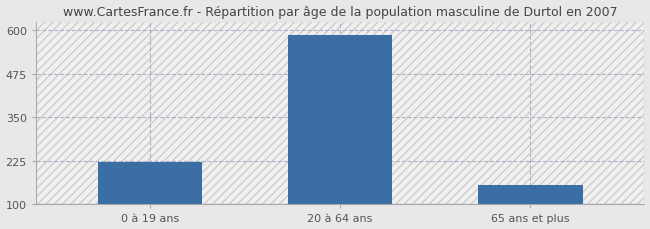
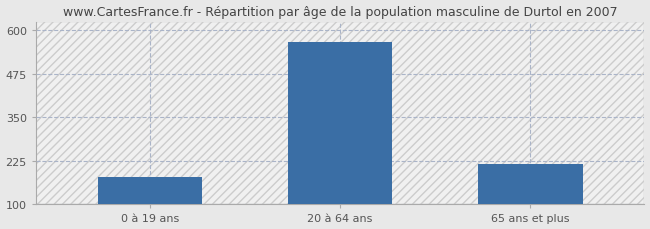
0 à 19 ans: 222 -> 180
20 à 64 ans: 586 -> 565
65 ans et plus: 155 -> 215
